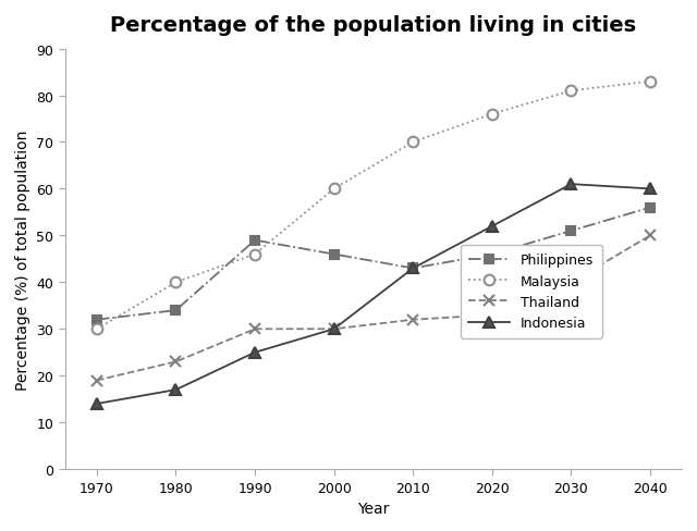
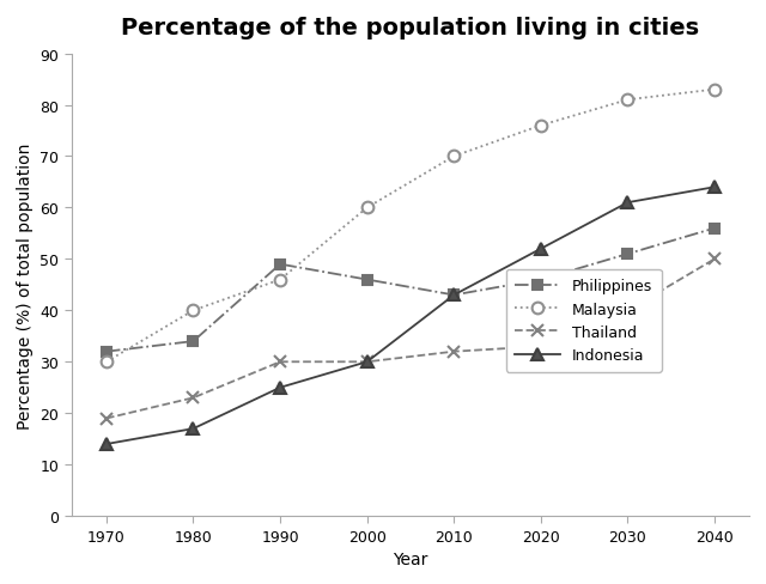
Indonesia/2040: 60 -> 64
